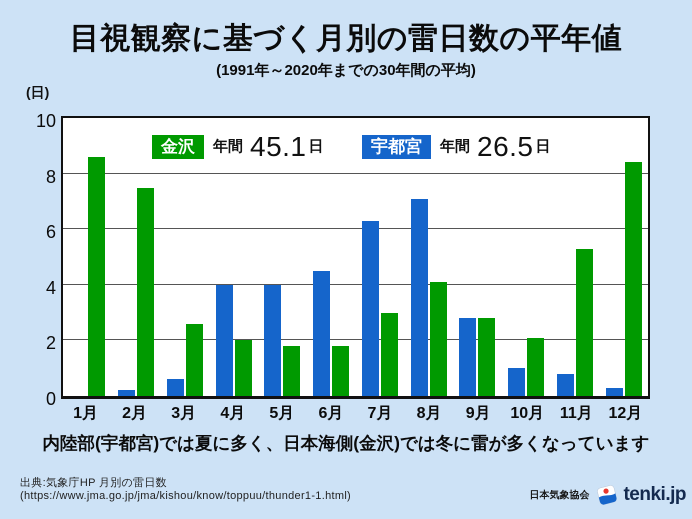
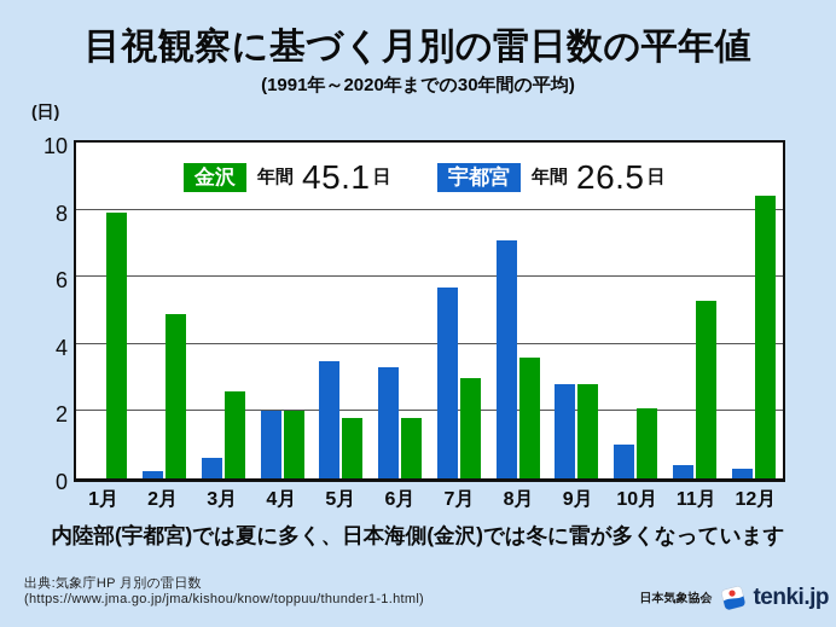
金沢/1月: 8.6 -> 7.9
金沢/2月: 7.5 -> 4.9
宇都宮/4月: 4.0 -> 2.0
宇都宮/5月: 4.0 -> 3.5
宇都宮/6月: 4.5 -> 3.3
宇都宮/7月: 6.3 -> 5.7
金沢/8月: 4.1 -> 3.6
宇都宮/11月: 0.8 -> 0.4
